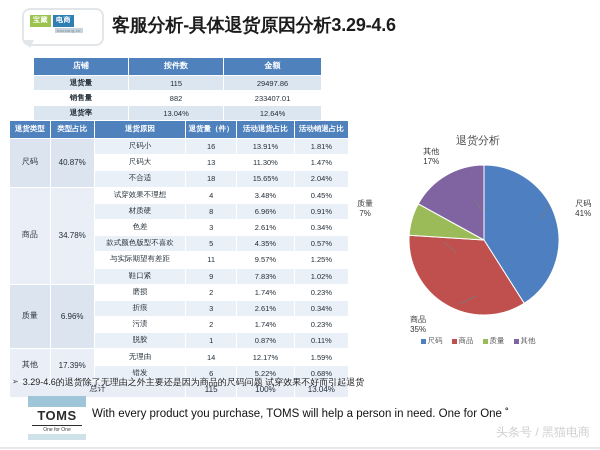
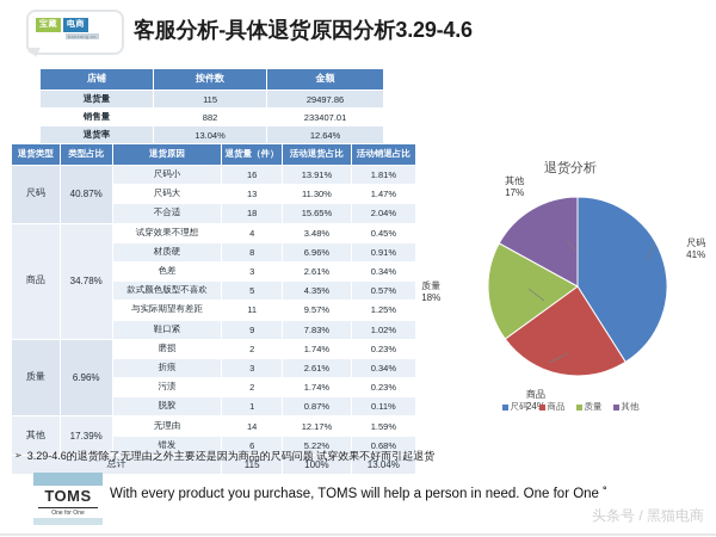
商品: 35% -> 24%
质量: 7% -> 18%
